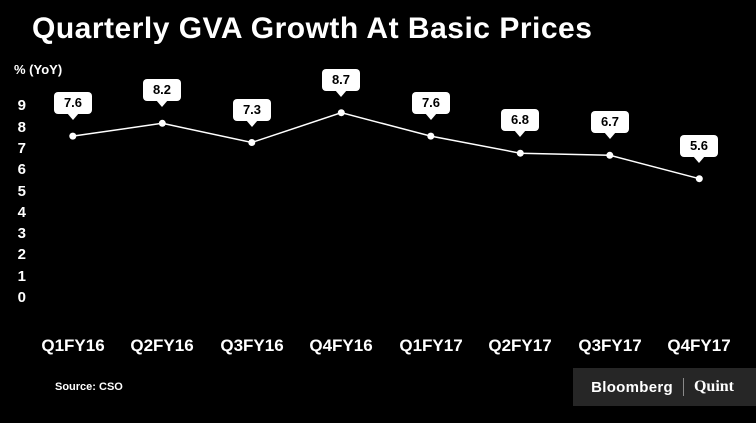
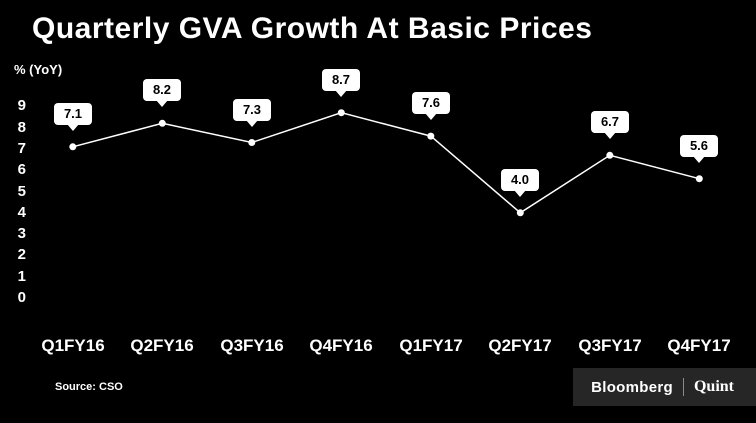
Q1FY16: 7.6 -> 7.1
Q2FY17: 6.8 -> 4.0
